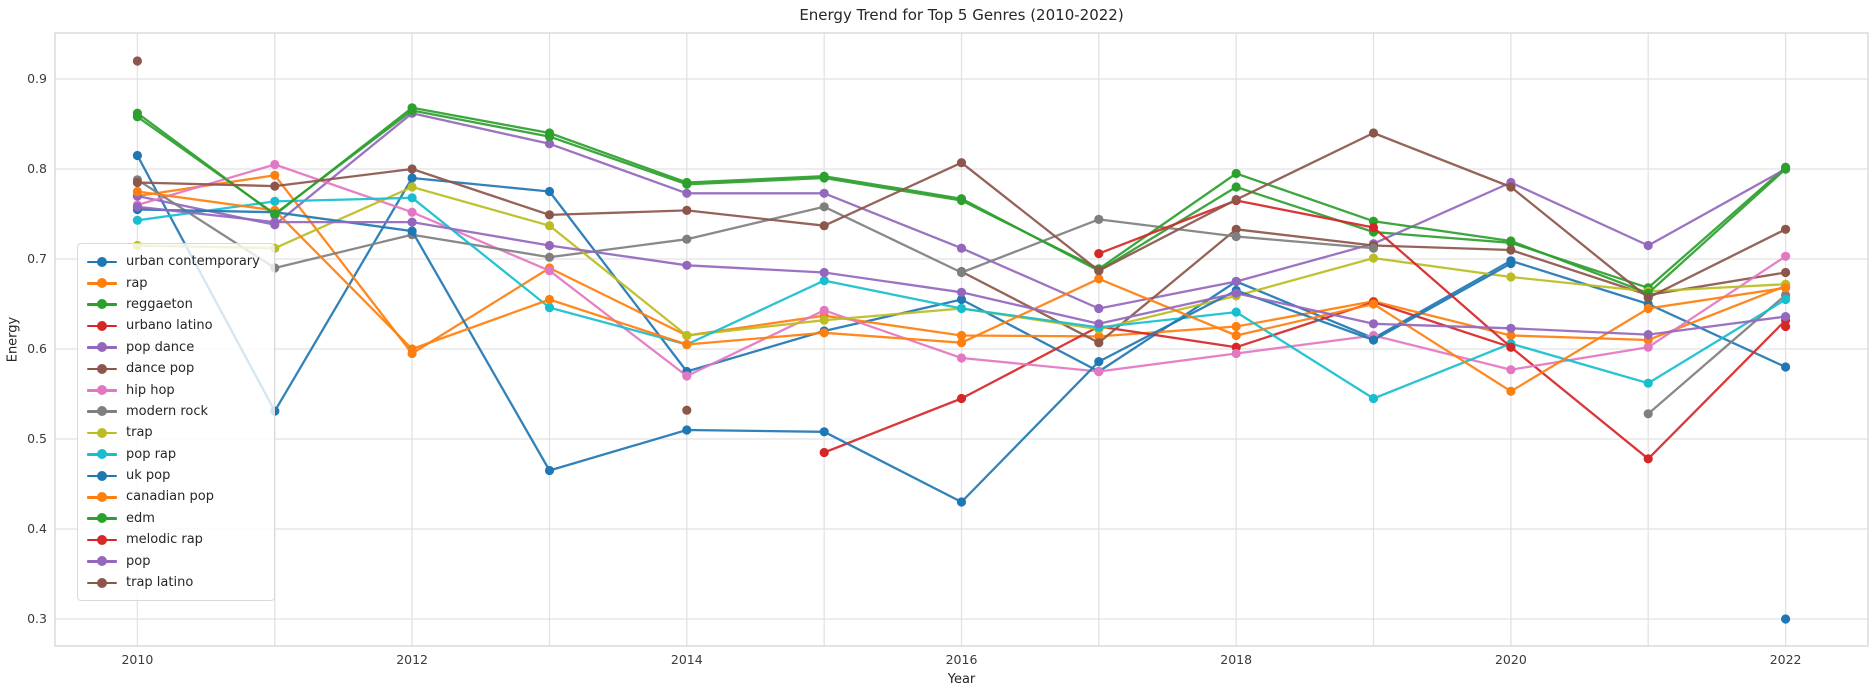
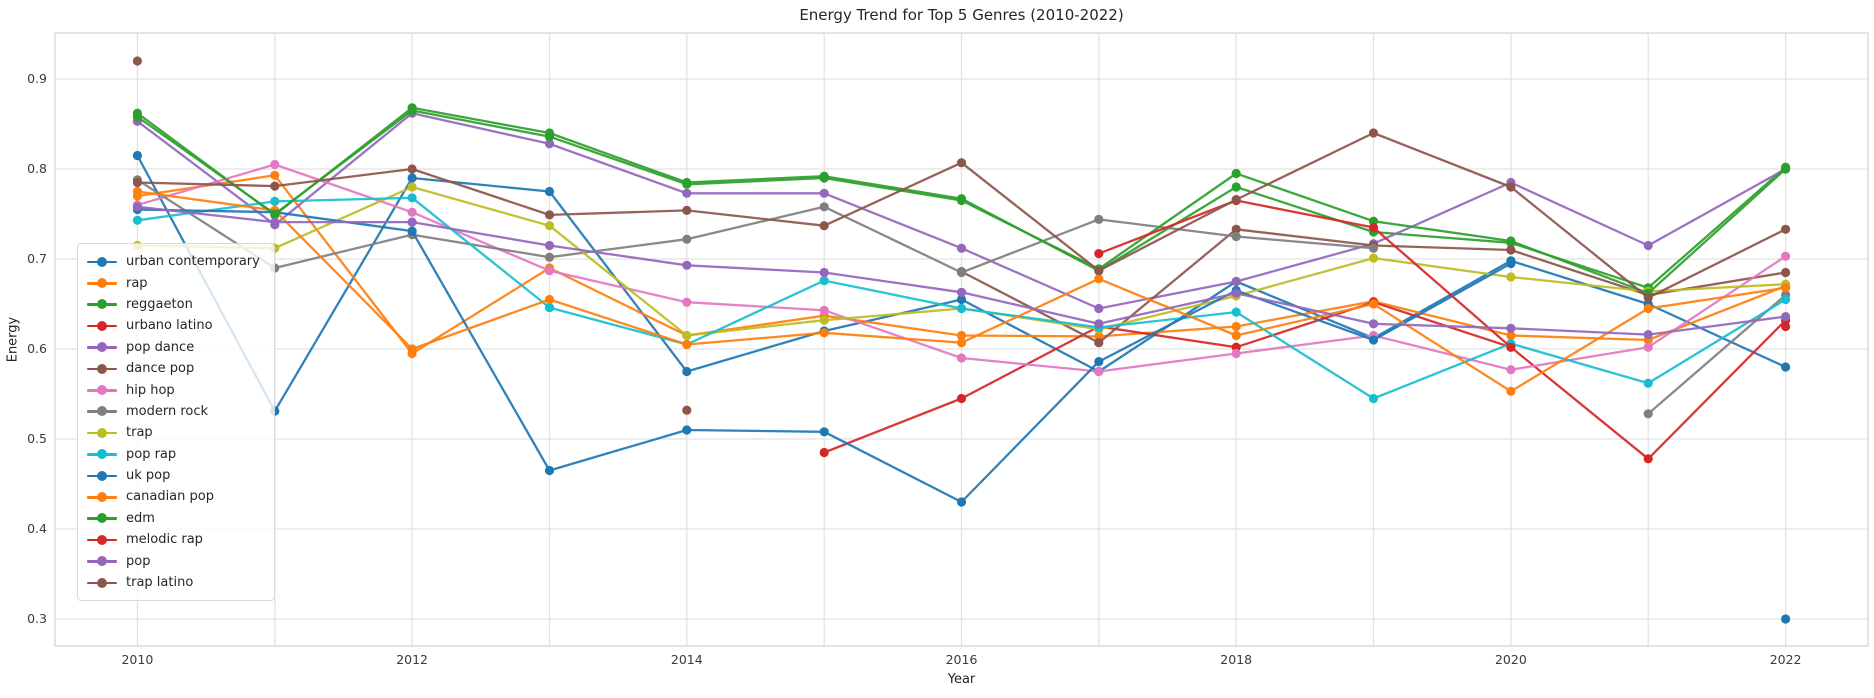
pop dance/2010: 0.77 -> 0.85
hip hop/2014: 0.57 -> 0.65
